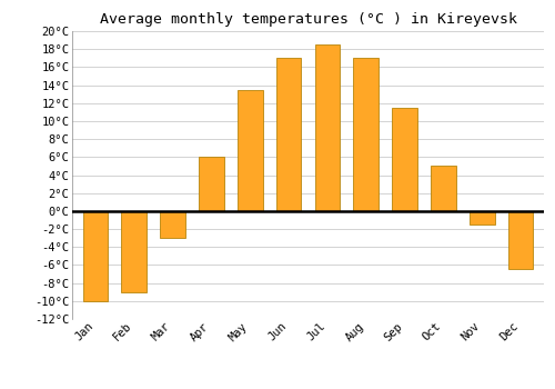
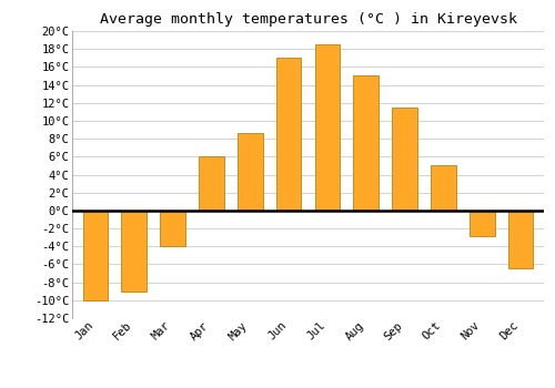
Mar: -3.0°C -> -4.0°C
May: 13.5°C -> 8.6°C
Aug: 17.0°C -> 15.0°C
Nov: -1.5°C -> -2.8°C
